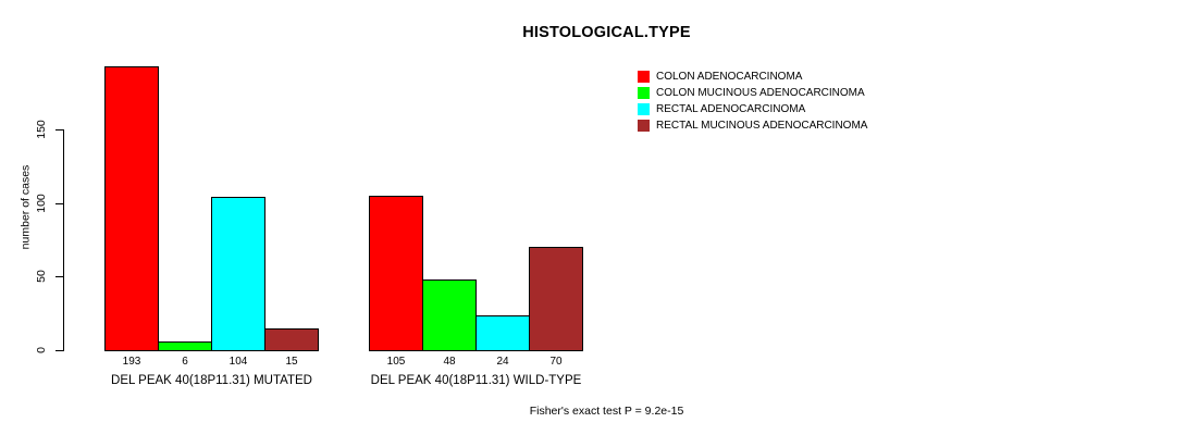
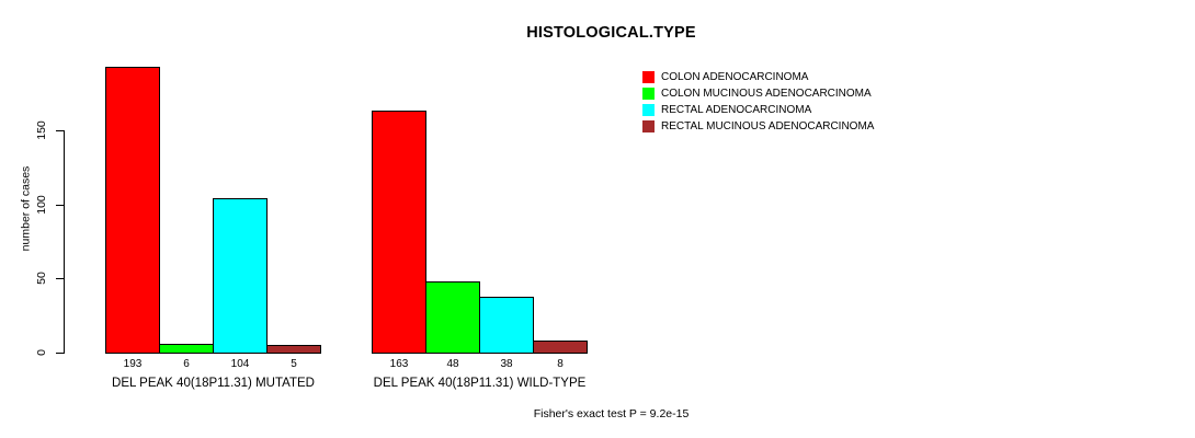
RECTAL MUCINOUS ADENOCARCINOMA/DEL PEAK 40(18P11.31) MUTATED: 15 -> 5
COLON ADENOCARCINOMA/DEL PEAK 40(18P11.31) WILD-TYPE: 105 -> 163
RECTAL ADENOCARCINOMA/DEL PEAK 40(18P11.31) WILD-TYPE: 24 -> 38
RECTAL MUCINOUS ADENOCARCINOMA/DEL PEAK 40(18P11.31) WILD-TYPE: 70 -> 8
